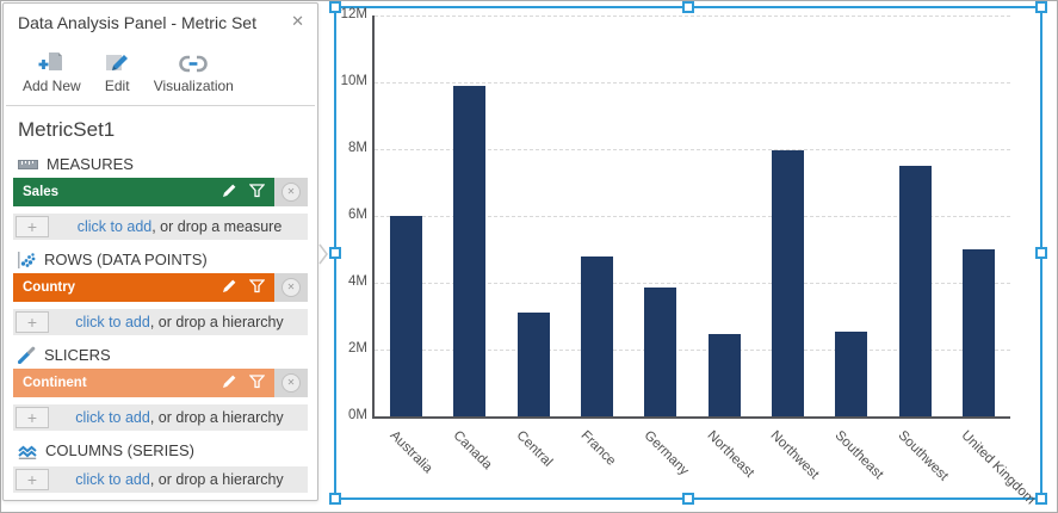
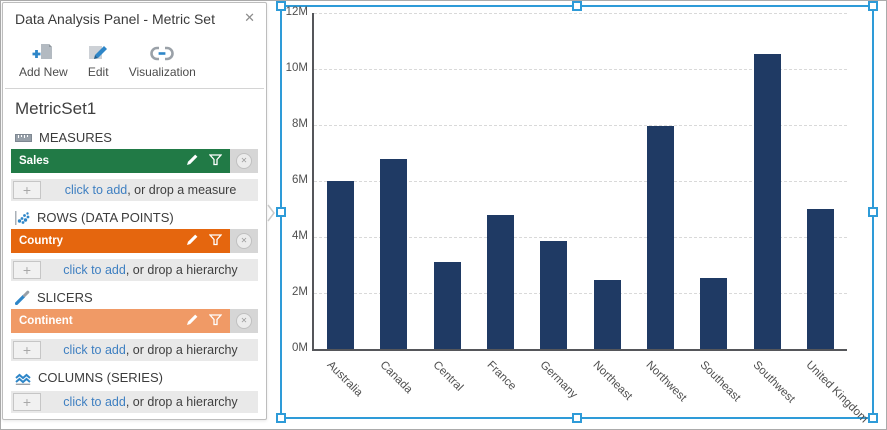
Canada: 9.9M -> 6.8M
Southwest: 7.5M -> 10.6M
